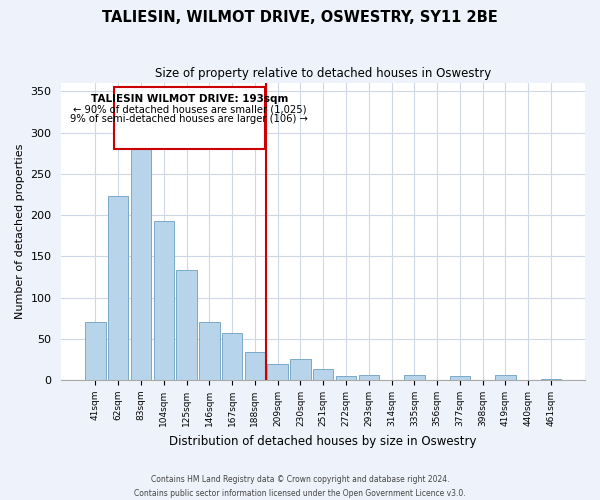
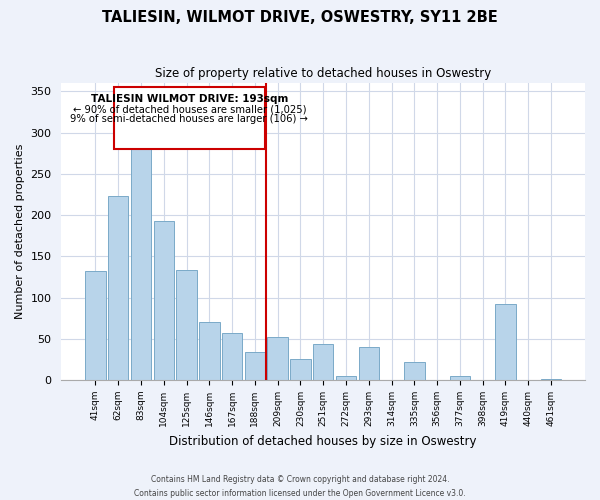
41sqm: 70 -> 132
209sqm: 20 -> 52
251sqm: 14 -> 44
293sqm: 6 -> 40
335sqm: 6 -> 22
419sqm: 6 -> 92
